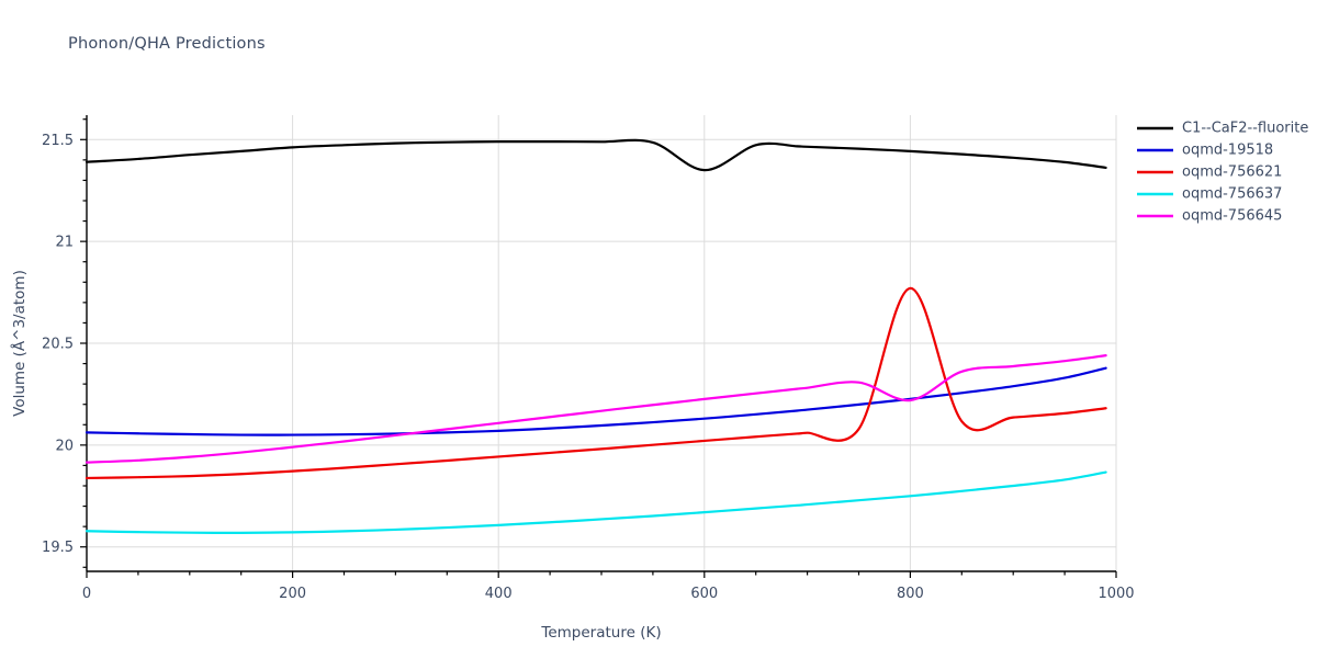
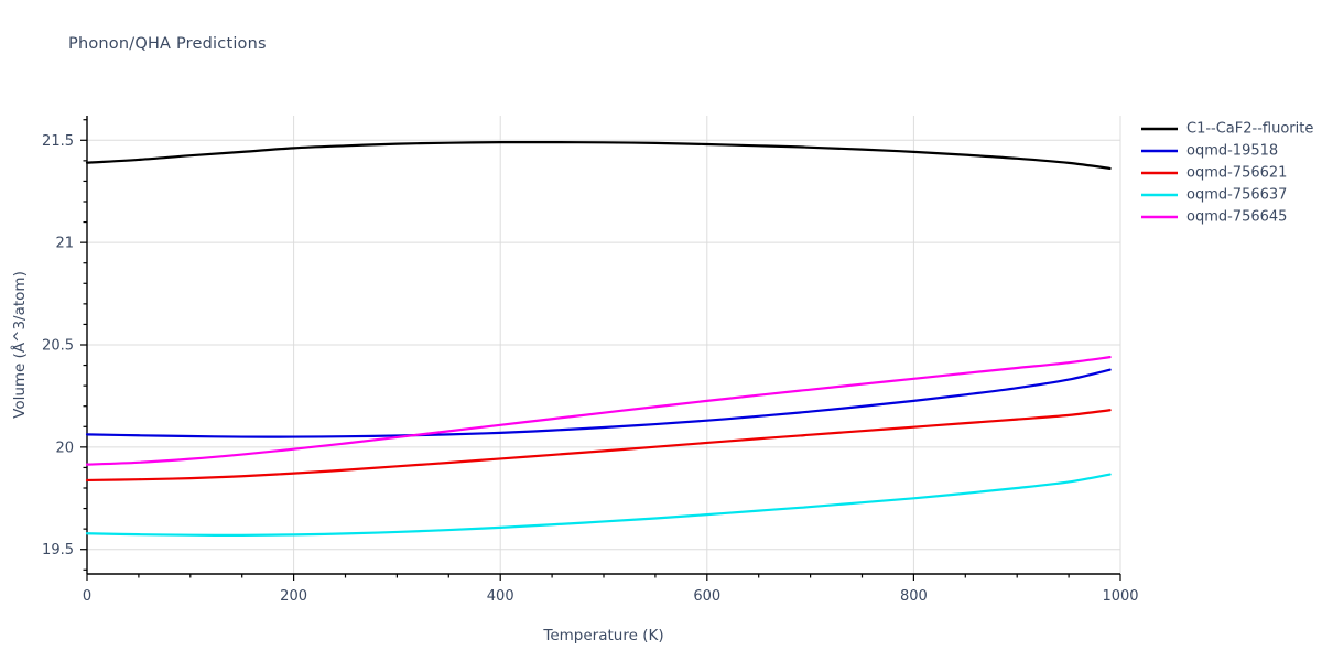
C1--CaF2--fluorite/600: 21.35 -> 21.48
oqmd-756621/800: 20.77 -> 20.10
oqmd-756645/800: 20.22 -> 20.33
